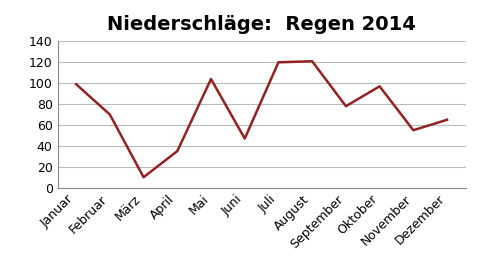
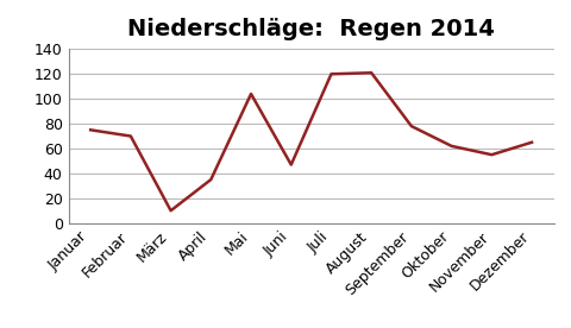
Januar: 99 -> 75
Oktober: 97 -> 62
